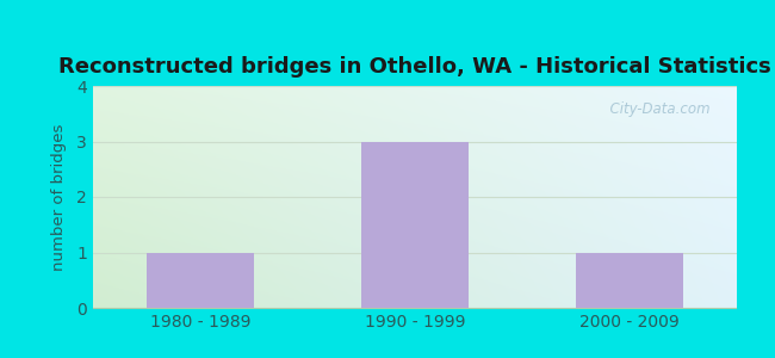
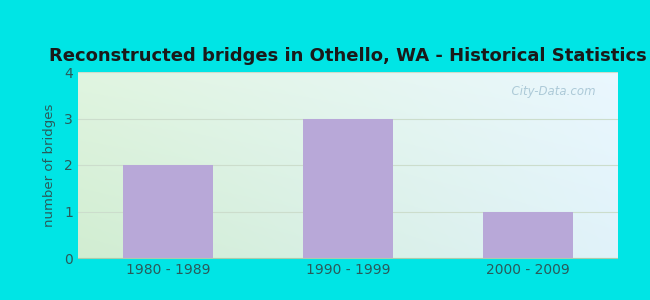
1980 - 1989: 1 -> 2
